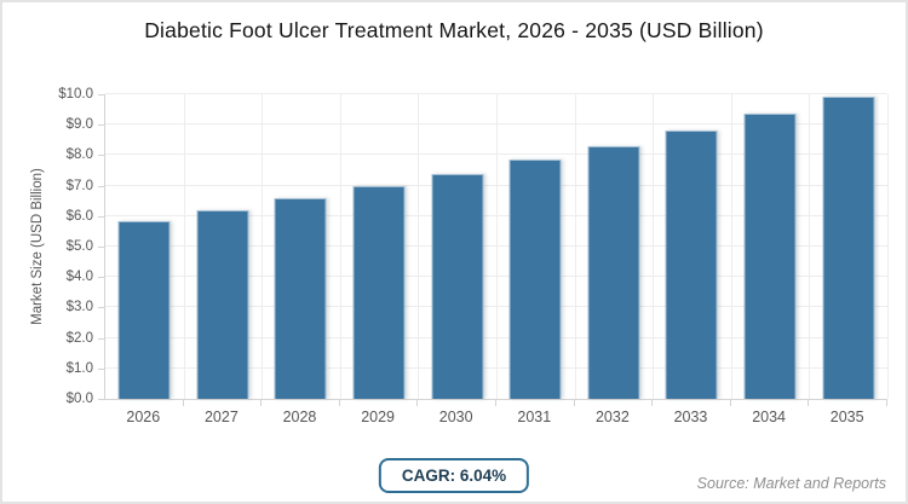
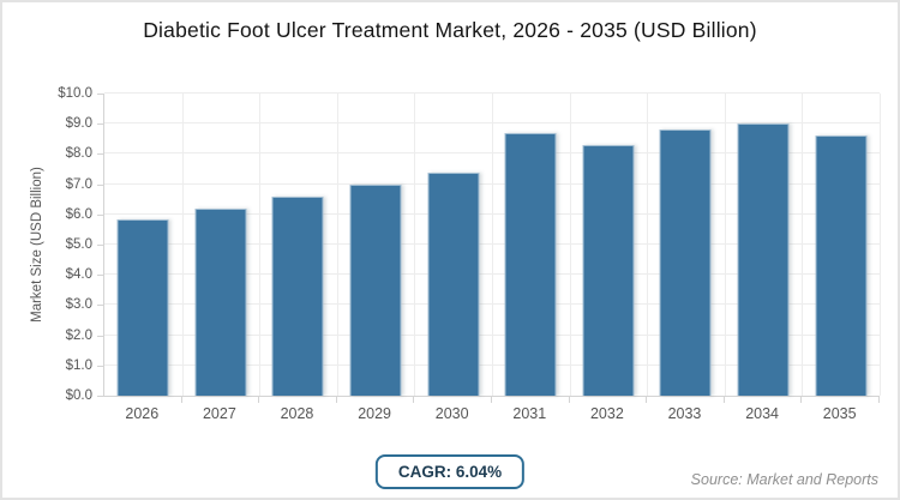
2031: $7.8 -> $8.7
2034: $9.3 -> $9.0
2035: $9.9 -> $8.6
